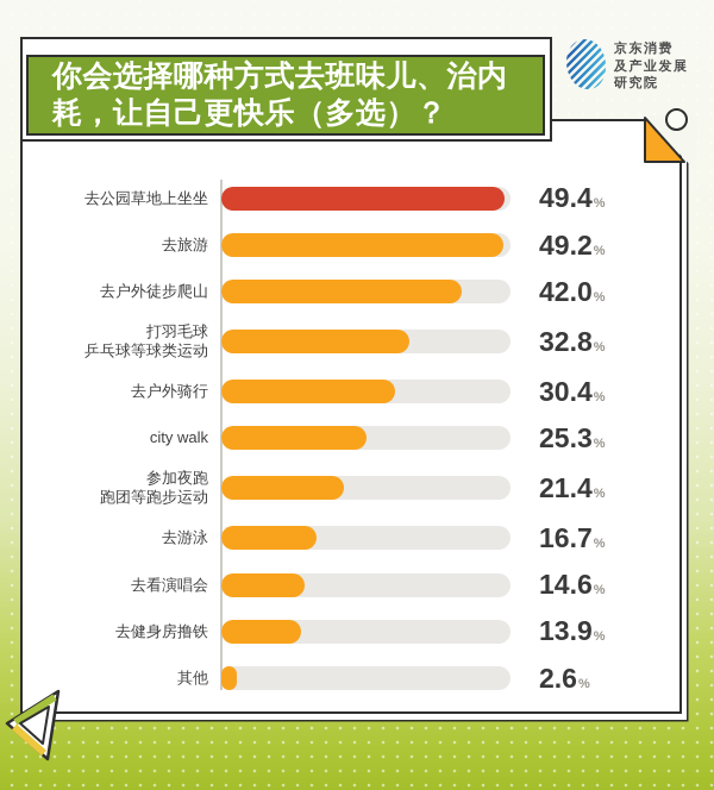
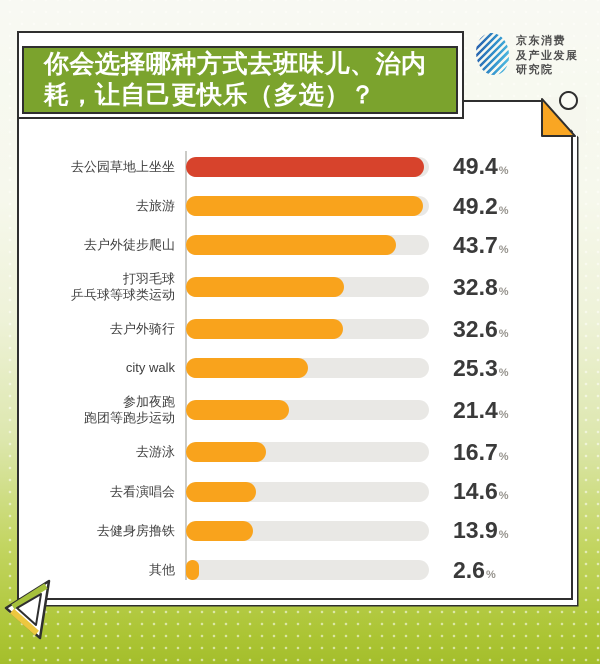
去户外徒步爬山: 42.0 -> 43.7
去户外骑行: 30.4 -> 32.6
